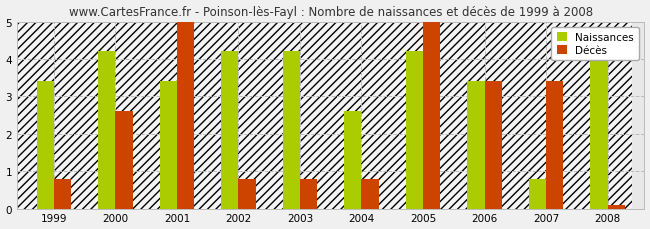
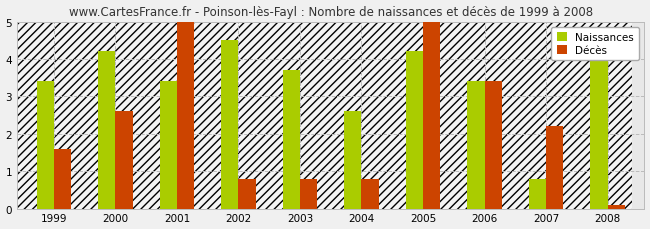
Décès/1999: 0.8 -> 1.6
Naissances/2002: 4.2 -> 4.5
Naissances/2003: 4.2 -> 3.7
Décès/2007: 3.4 -> 2.2
